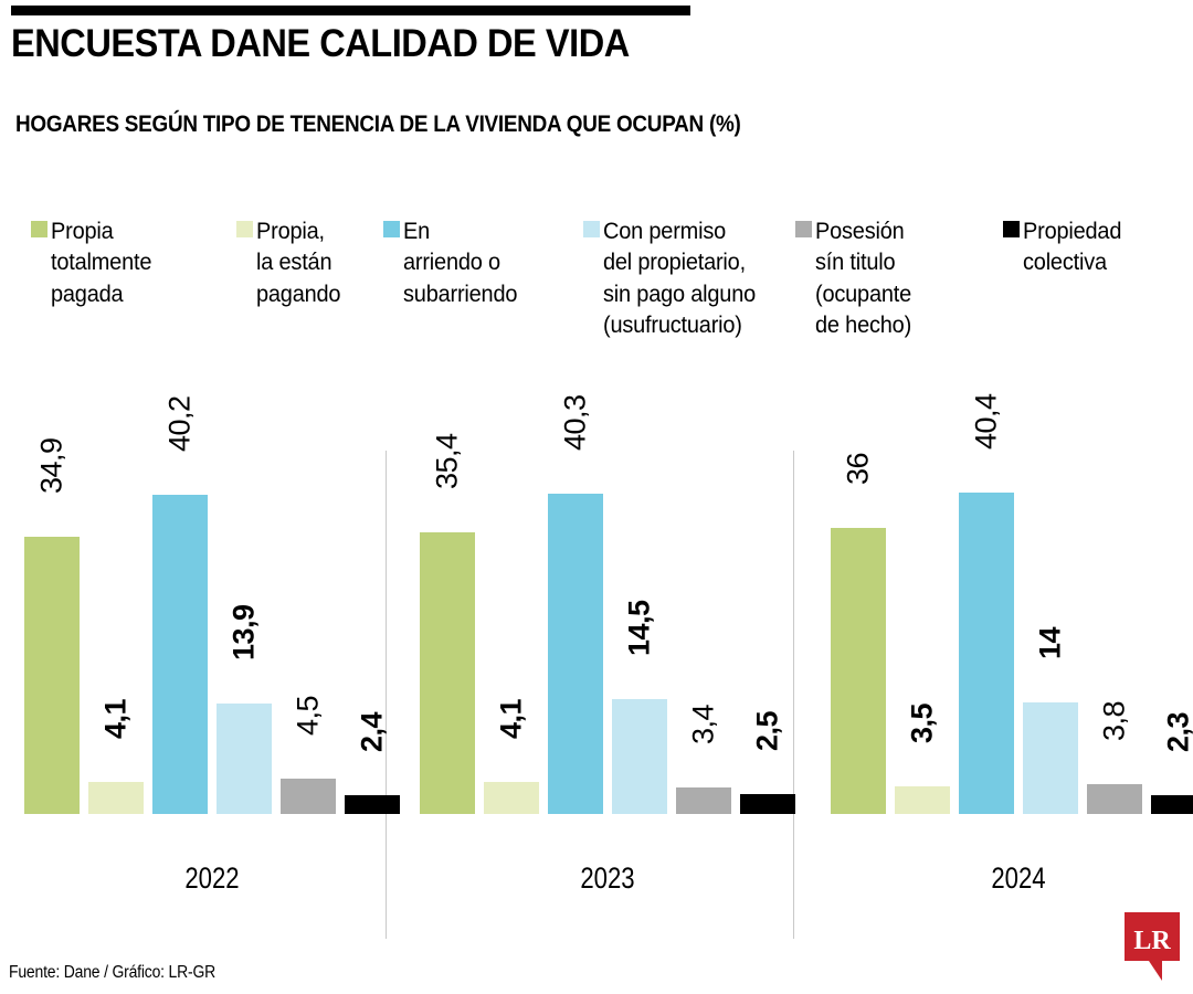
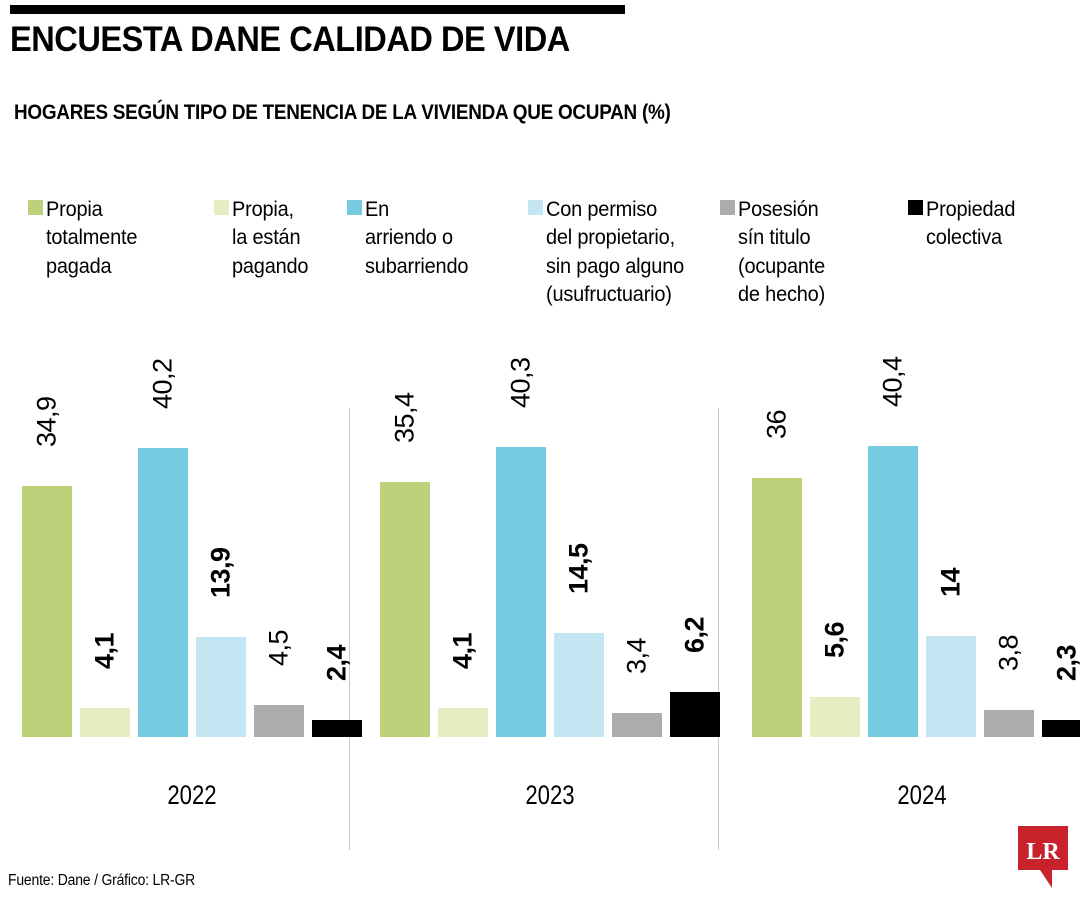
Propiedad colectiva/2023: 2,5 -> 6,2
Propia, la están pagando/2024: 3,5 -> 5,6
